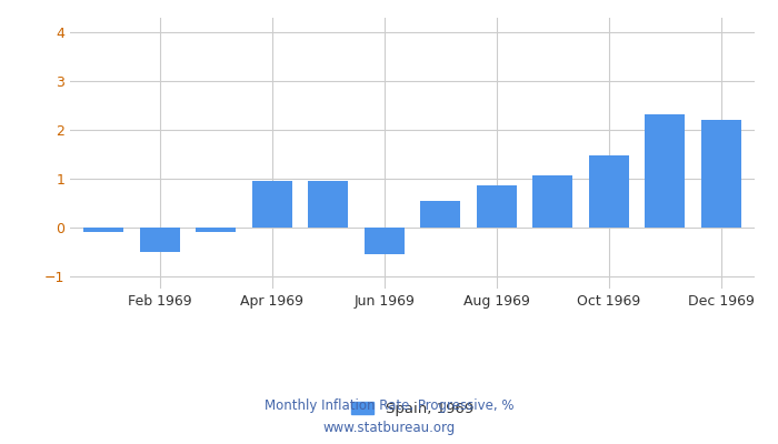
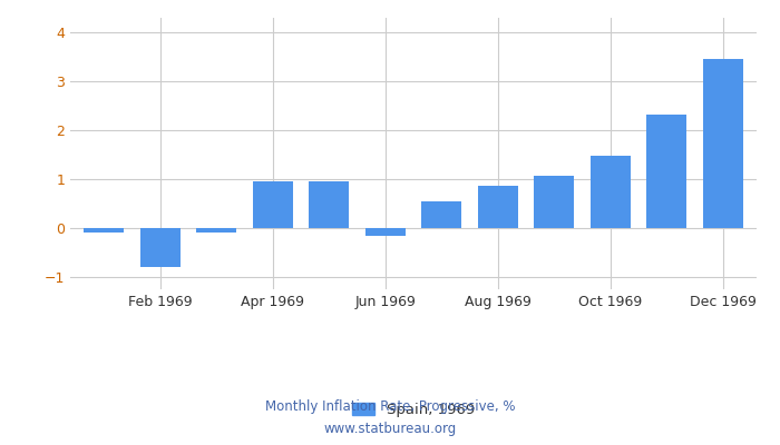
Feb 1969: -0.50 -> -0.80
Jun 1969: -0.55 -> -0.15
Dec 1969: 2.20 -> 3.45
